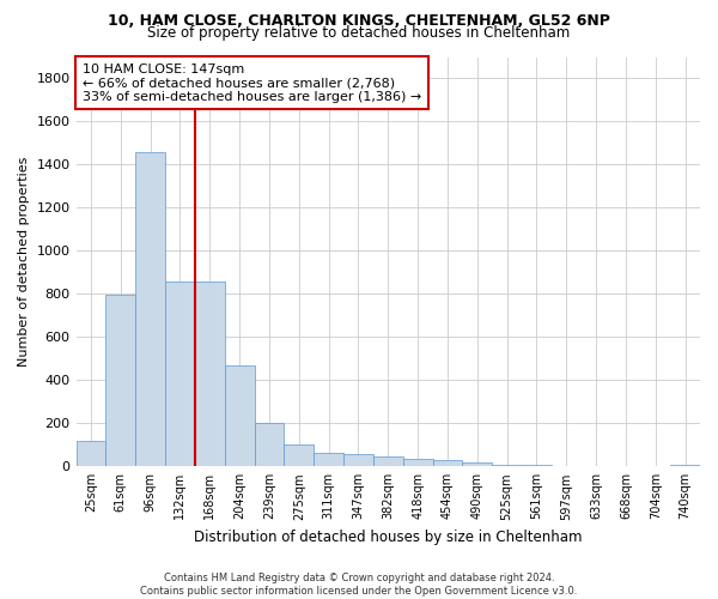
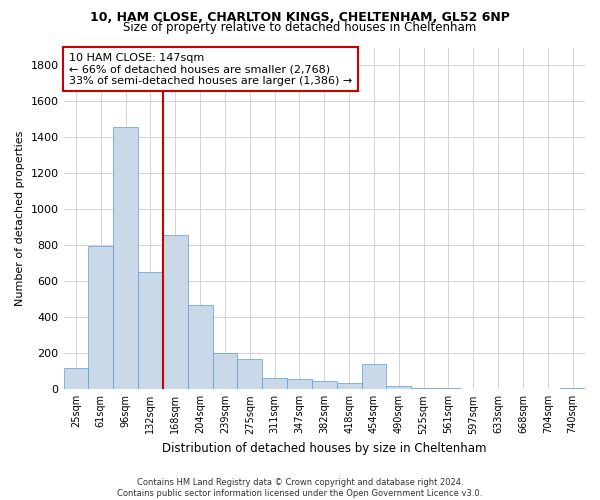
132sqm: 860 -> 650
275sqm: 100 -> 170
454sqm: 30 -> 140
